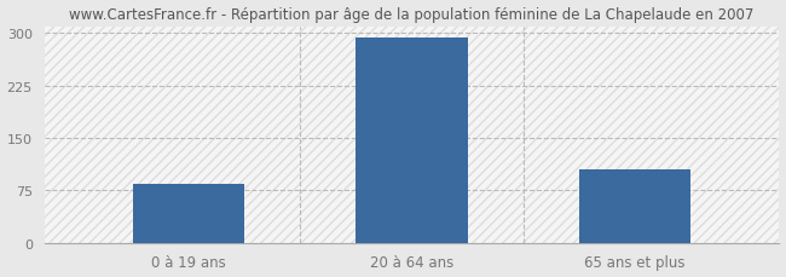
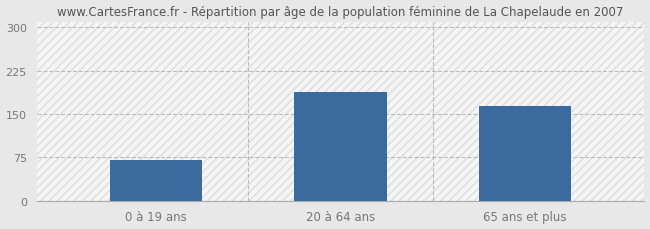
0 à 19 ans: 85 -> 70
20 à 64 ans: 293 -> 188
65 ans et plus: 105 -> 164
